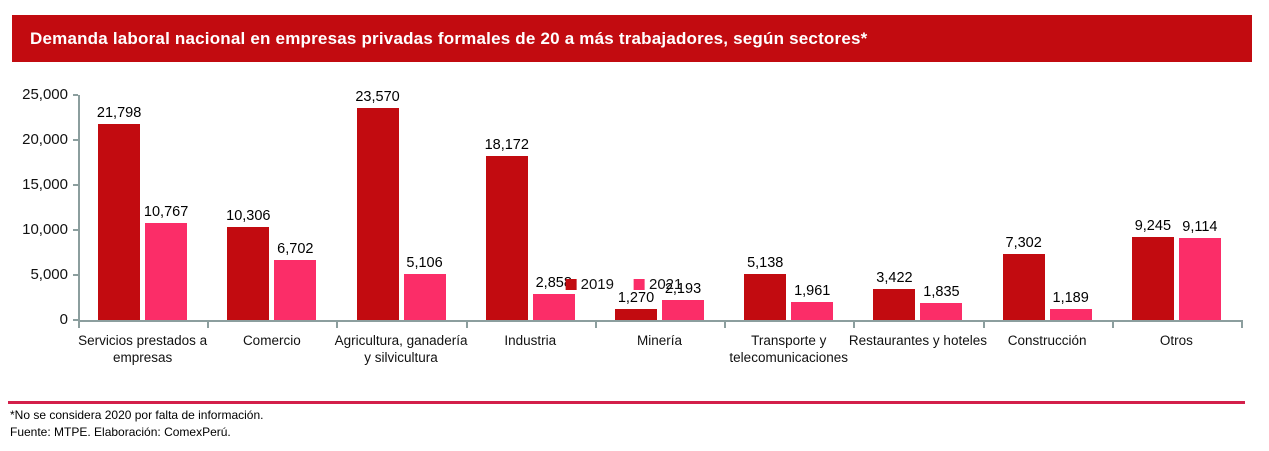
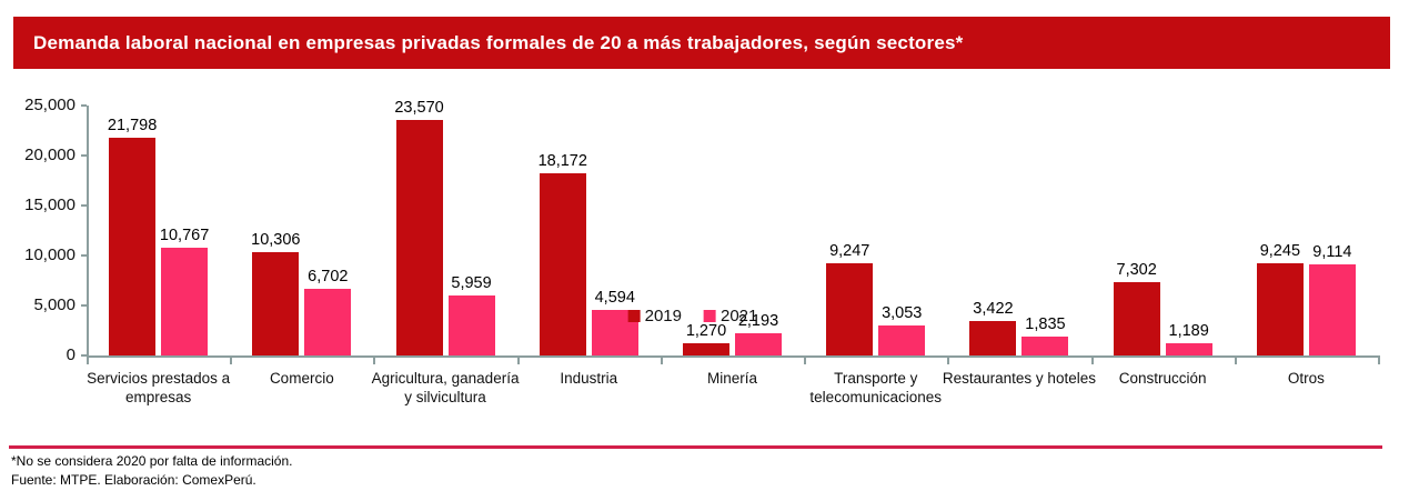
2021/Agricultura, ganadería y silvicultura: 5,106 -> 5,959
2021/Industria: 2,858 -> 4,594
2019/Transporte y telecomunicaciones: 5,138 -> 9,247
2021/Transporte y telecomunicaciones: 1,961 -> 3,053
